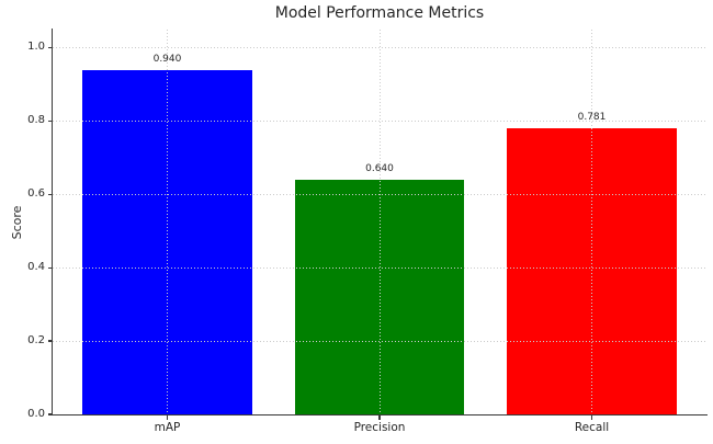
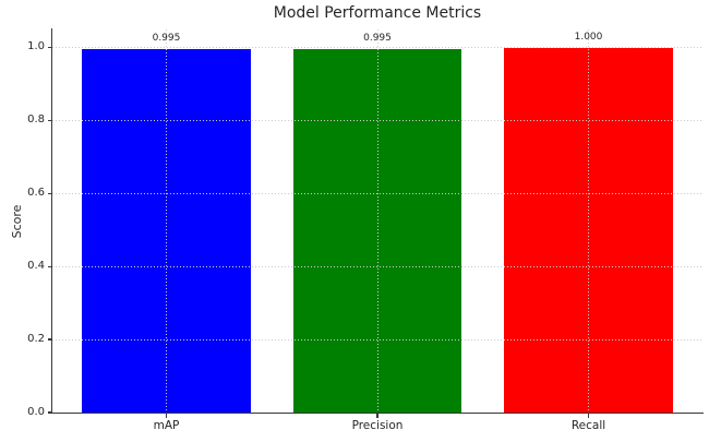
mAP: 0.940 -> 0.995
Precision: 0.640 -> 0.995
Recall: 0.781 -> 1.000
